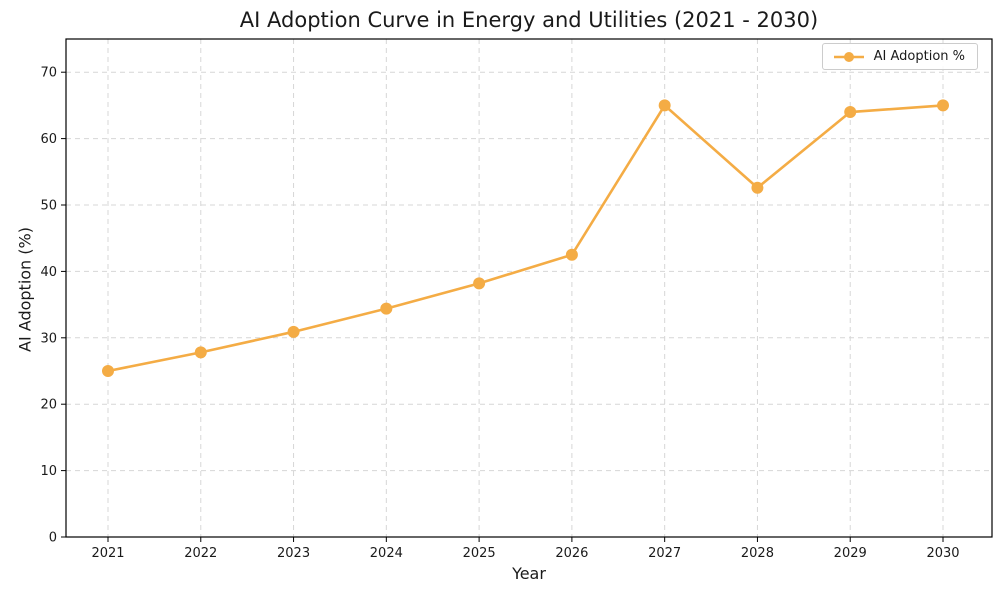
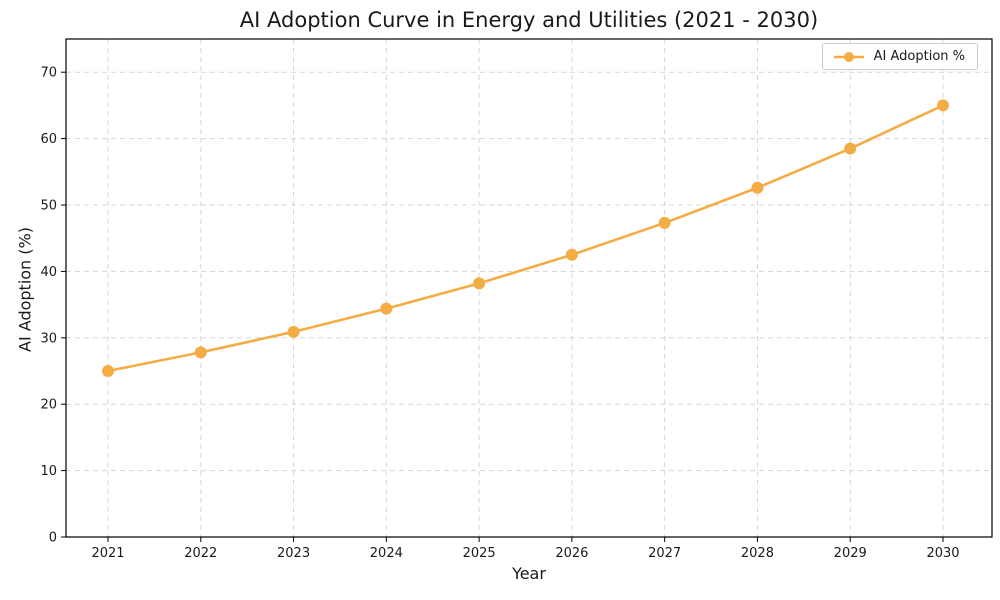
2027: 65 -> 47
2029: 64 -> 58
